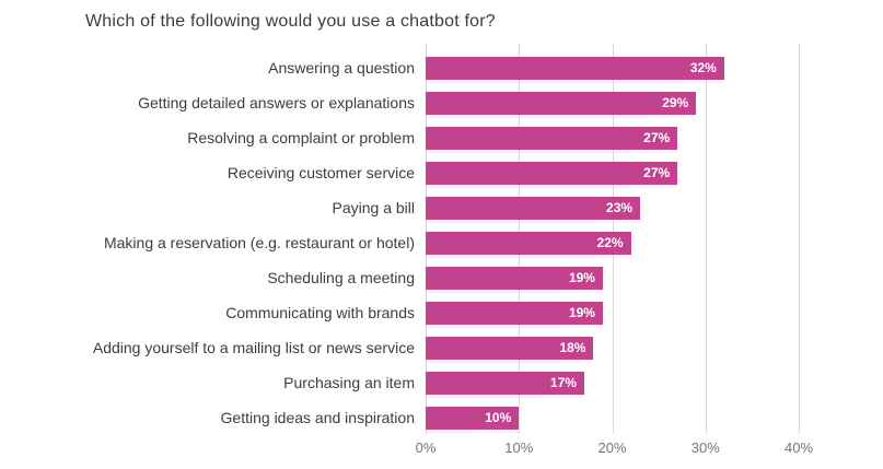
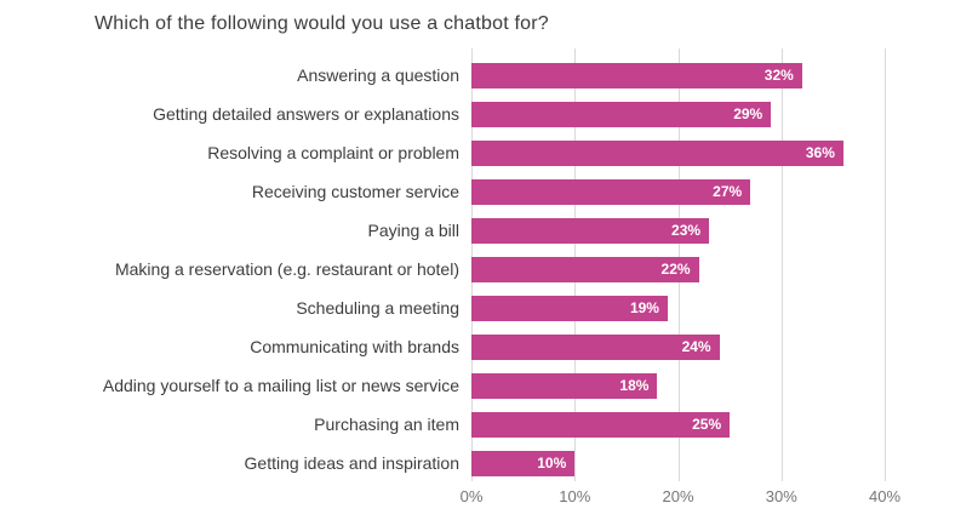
Resolving a complaint or problem: 27% -> 36%
Communicating with brands: 19% -> 24%
Purchasing an item: 17% -> 25%
